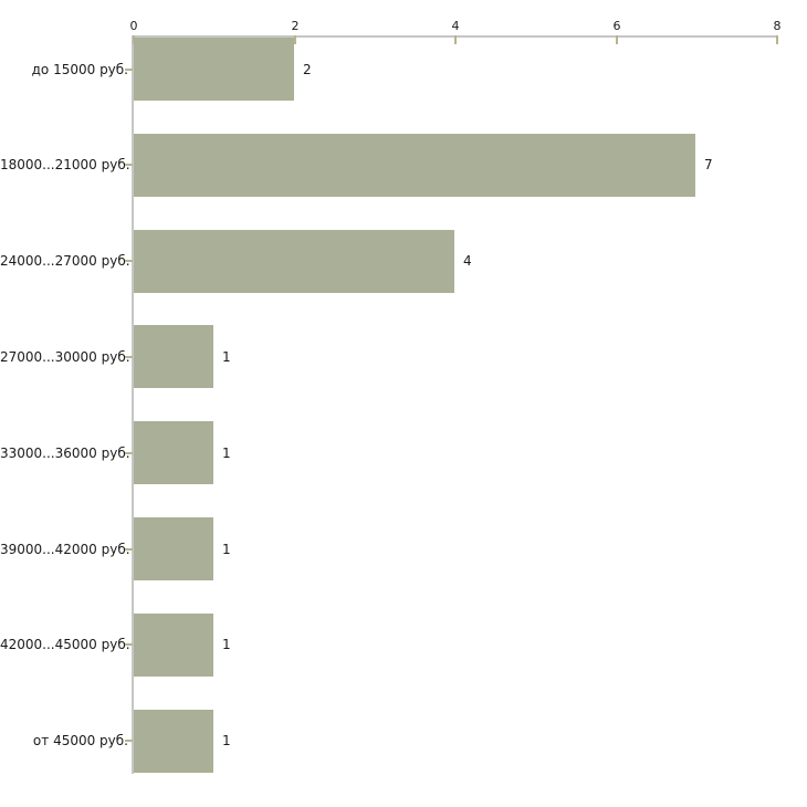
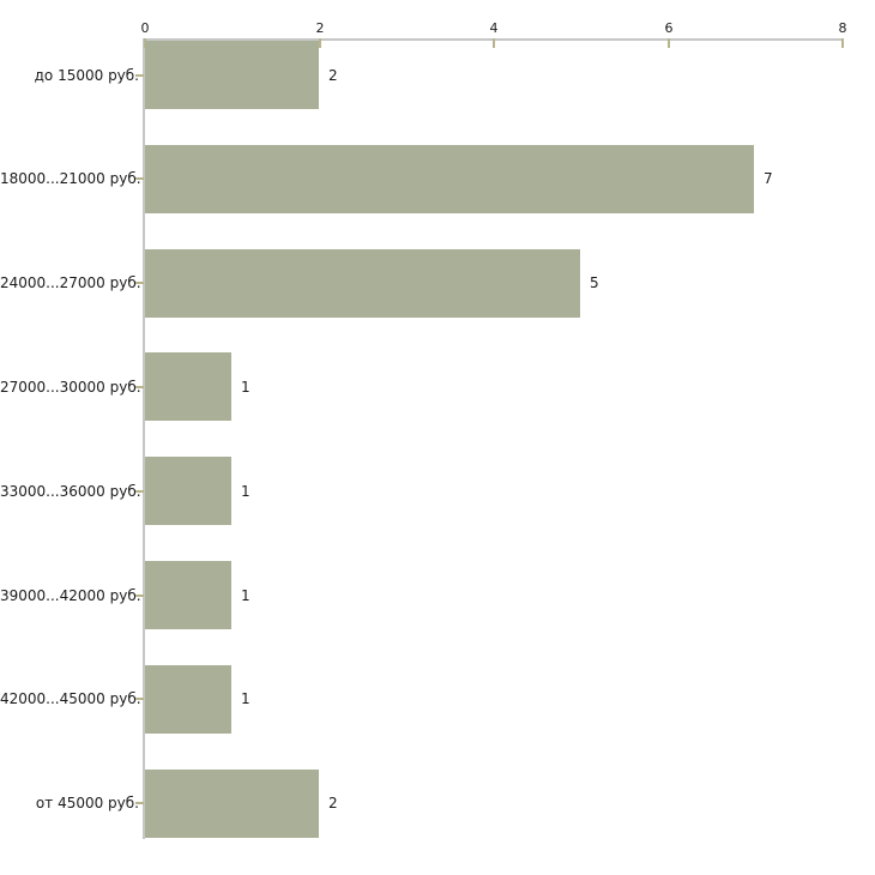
24000...27000 руб.: 4 -> 5
от 45000 руб.: 1 -> 2
